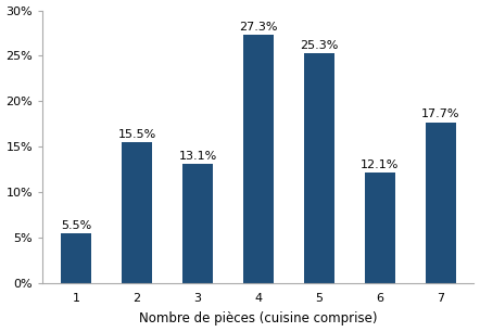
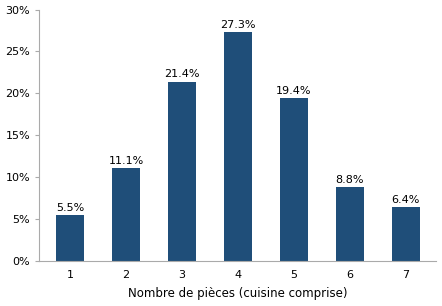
2: 15.5% -> 11.1%
3: 13.1% -> 21.4%
5: 25.3% -> 19.4%
6: 12.1% -> 8.8%
7: 17.7% -> 6.4%
